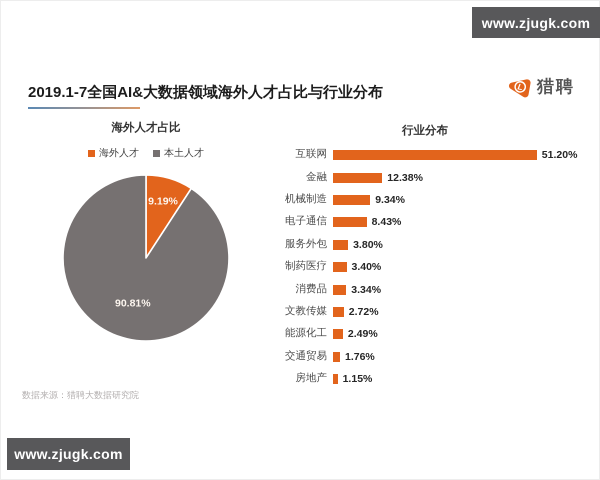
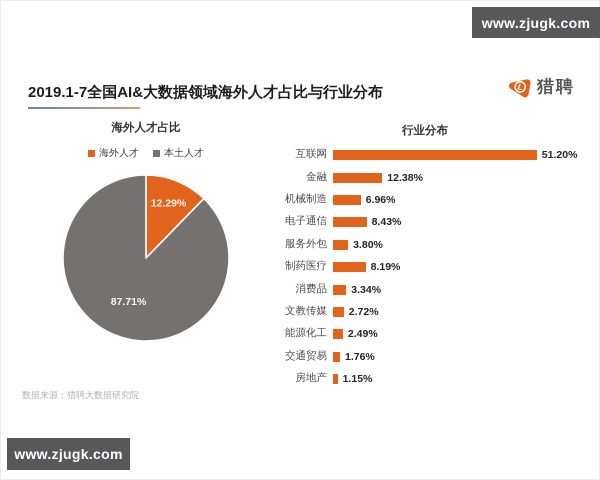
海外人才占比/海外人才: 9.19% -> 12.29%
海外人才占比/本土人才: 90.81% -> 87.71%
行业分布/机械制造: 9.34% -> 6.96%
行业分布/制药医疗: 3.40% -> 8.19%
